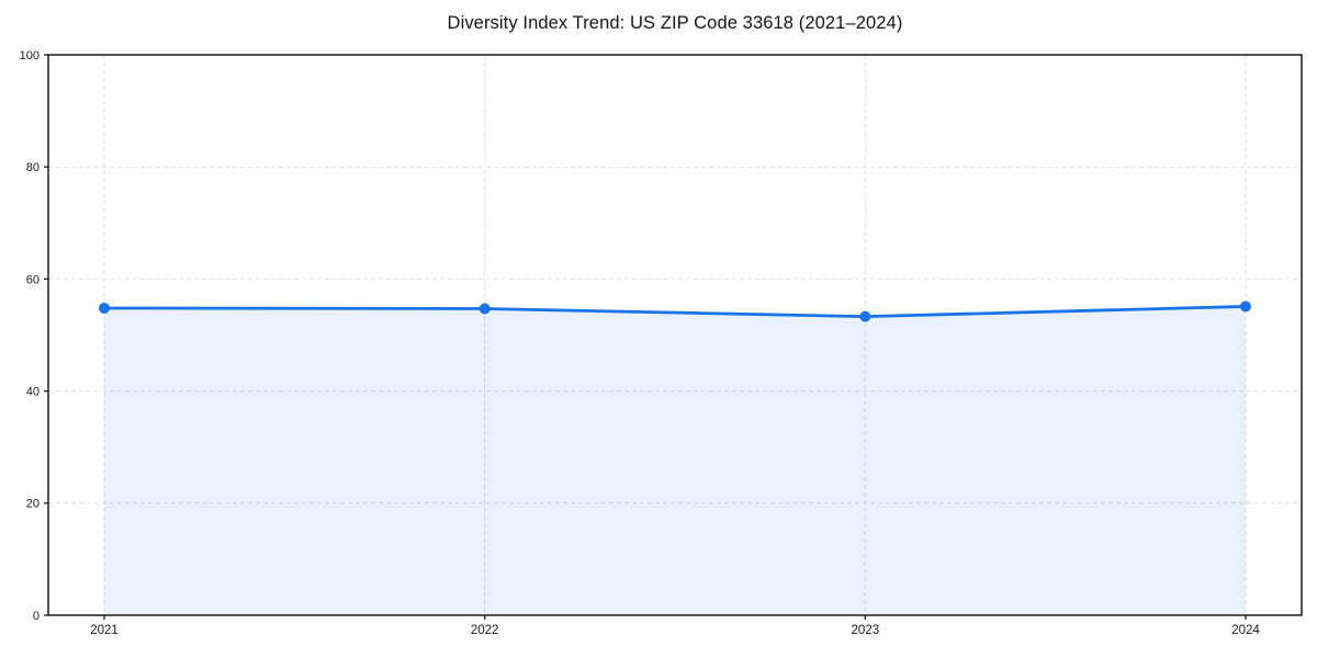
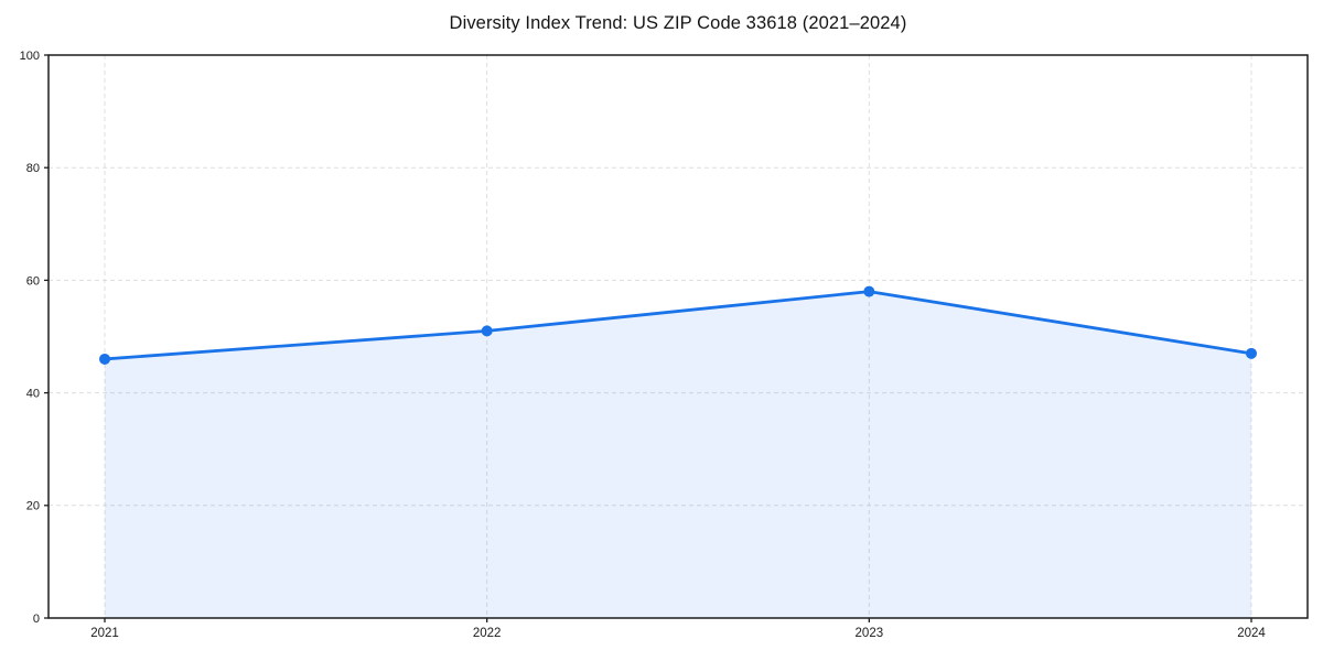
2021: 55 -> 46
2022: 55 -> 51
2023: 53 -> 58
2024: 55 -> 47
